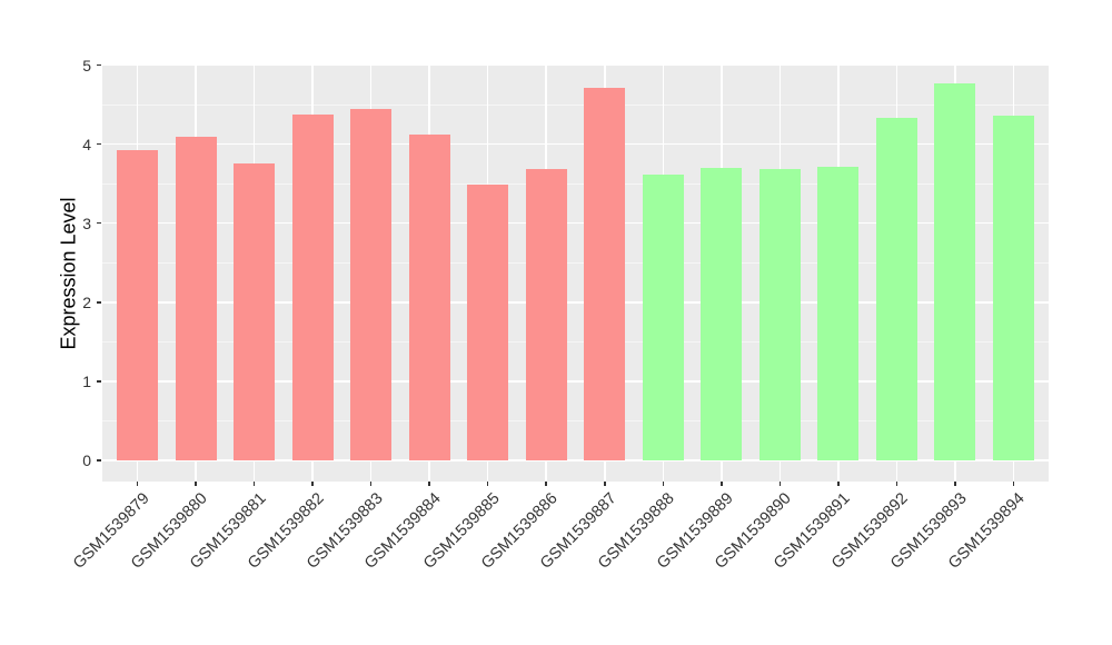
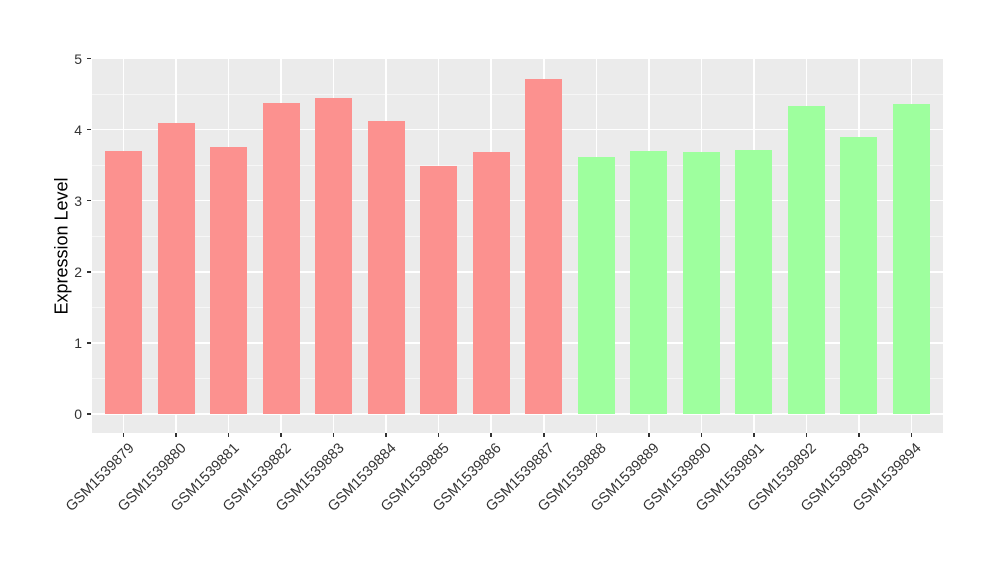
GSM1539879: 3.9 -> 3.7
GSM1539893: 4.8 -> 3.9
